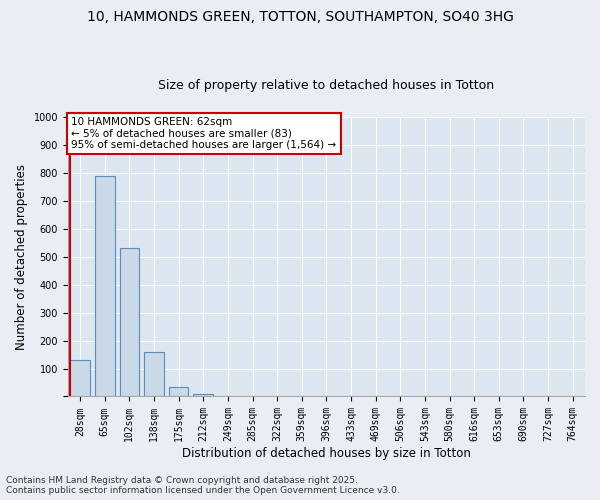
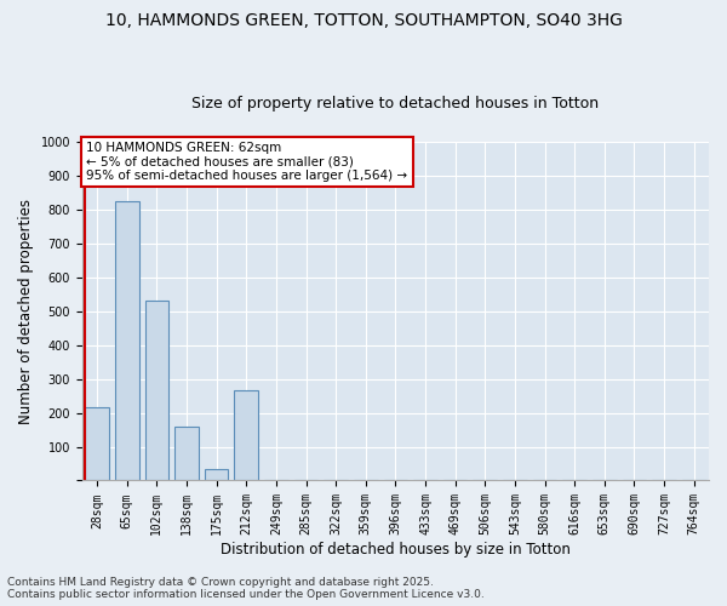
28sqm: 130 -> 215
65sqm: 790 -> 825
212sqm: 8 -> 265
